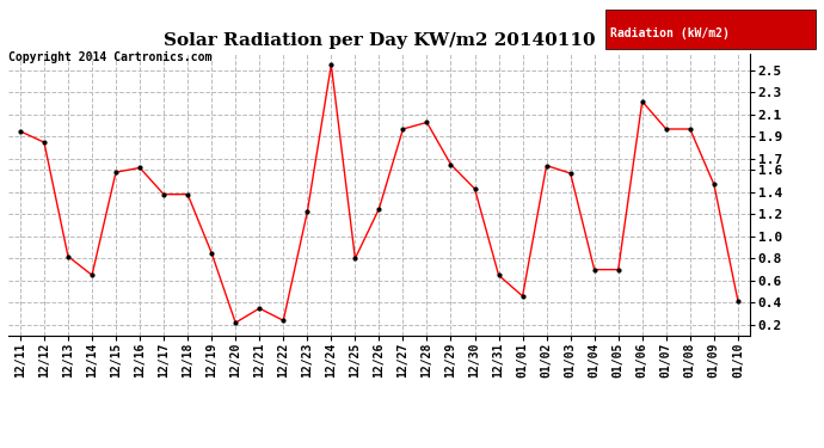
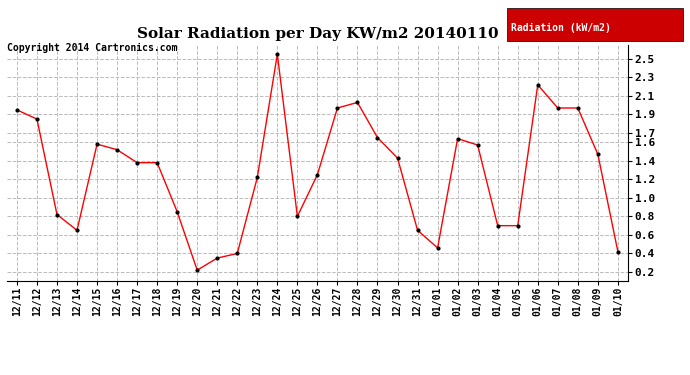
12/16: 1.62 -> 1.52
12/22: 0.24 -> 0.40
